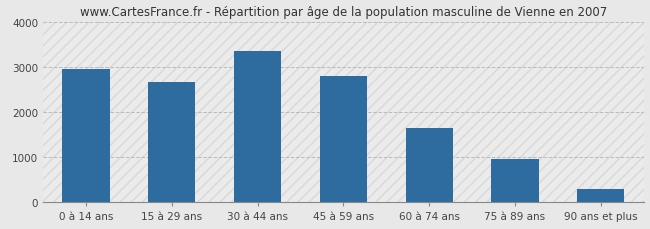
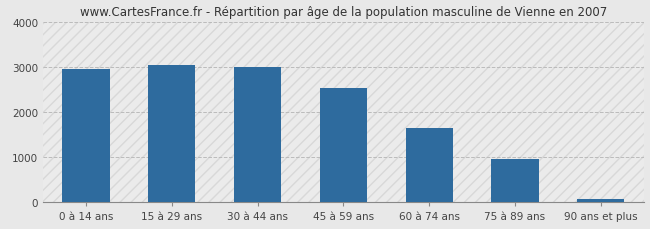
15 à 29 ans: 2650 -> 3030
30 à 44 ans: 3350 -> 2990
45 à 59 ans: 2800 -> 2520
90 ans et plus: 300 -> 80
